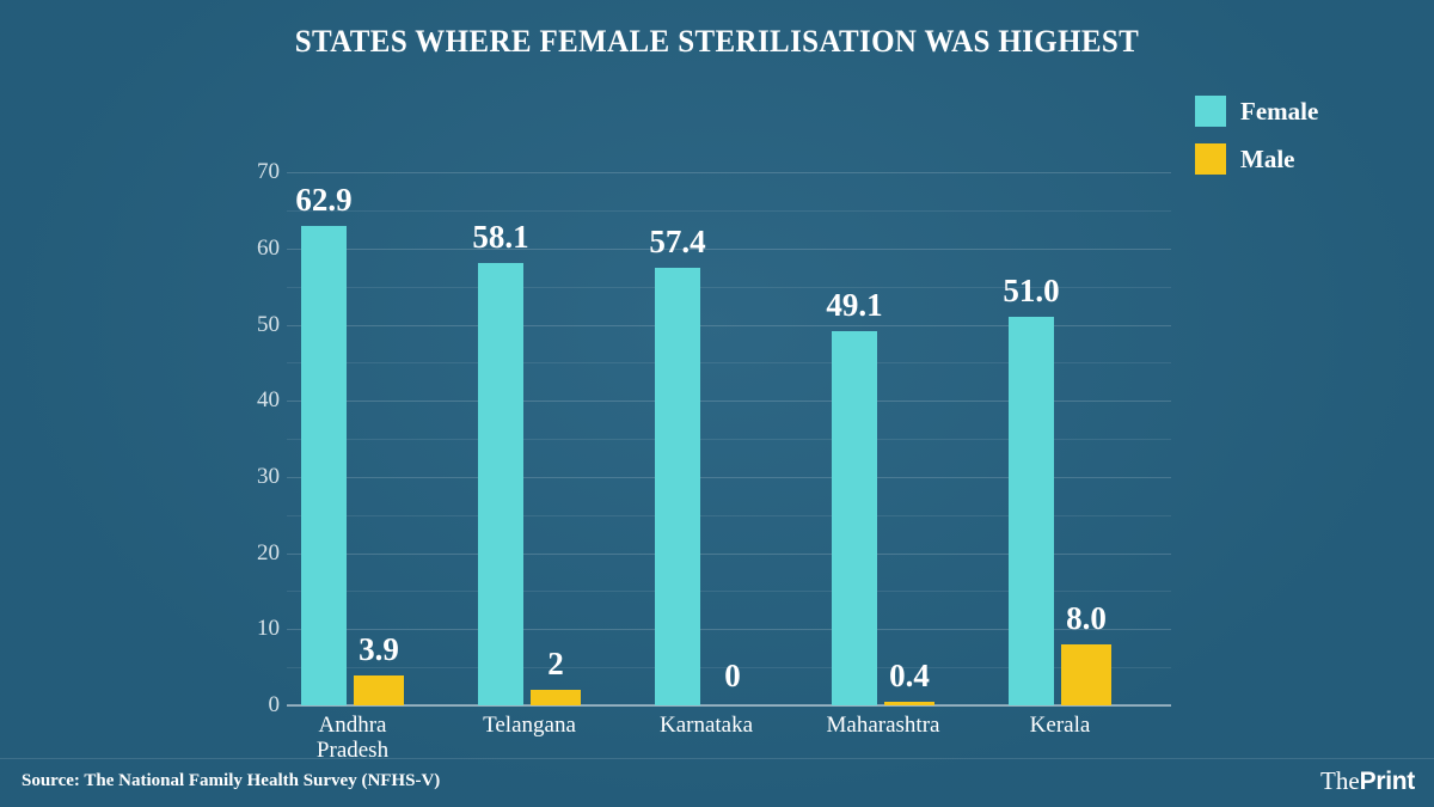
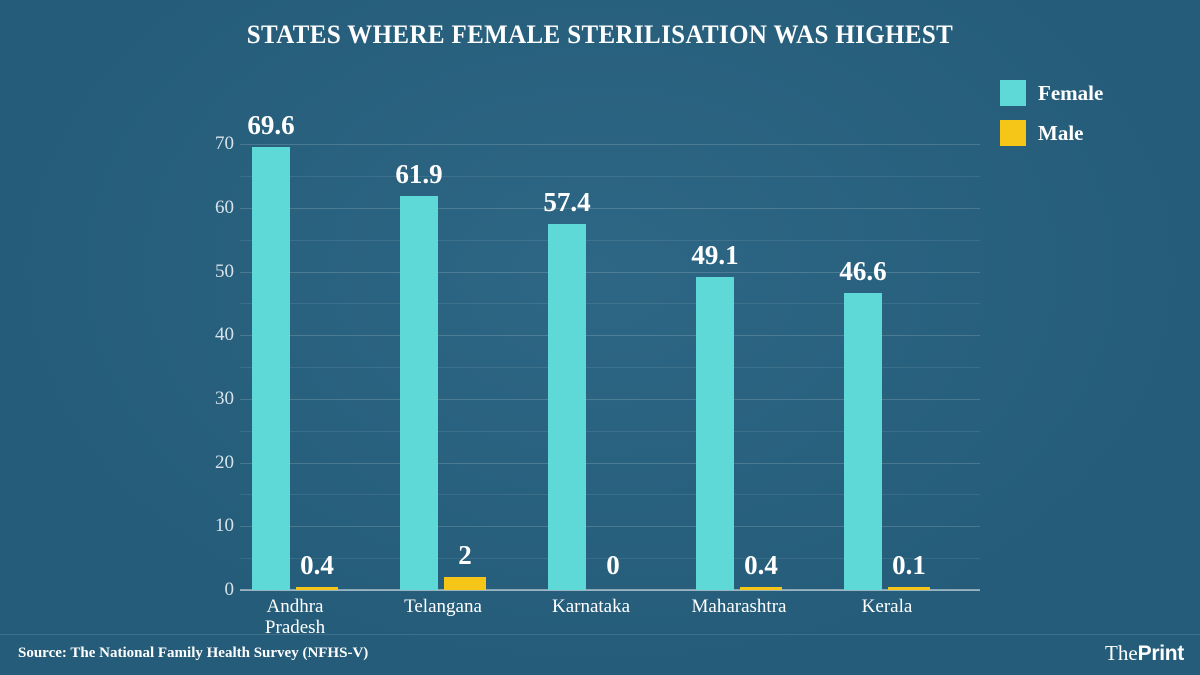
Female/Andhra Pradesh: 62.9 -> 69.6
Male/Andhra Pradesh: 3.9 -> 0.4
Female/Telangana: 58.1 -> 61.9
Female/Kerala: 51.0 -> 46.6
Male/Kerala: 8.0 -> 0.1
